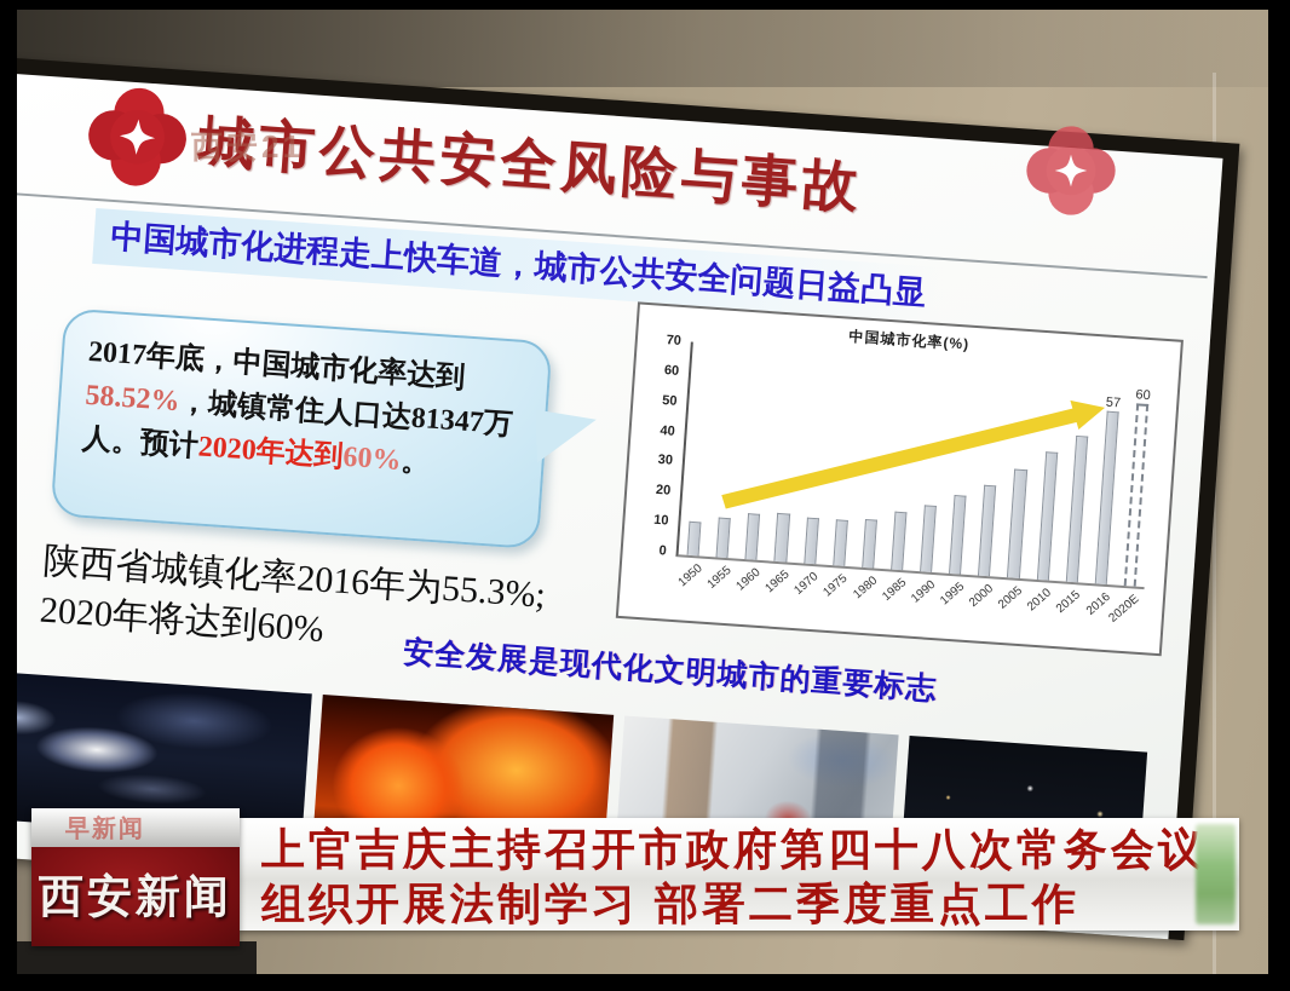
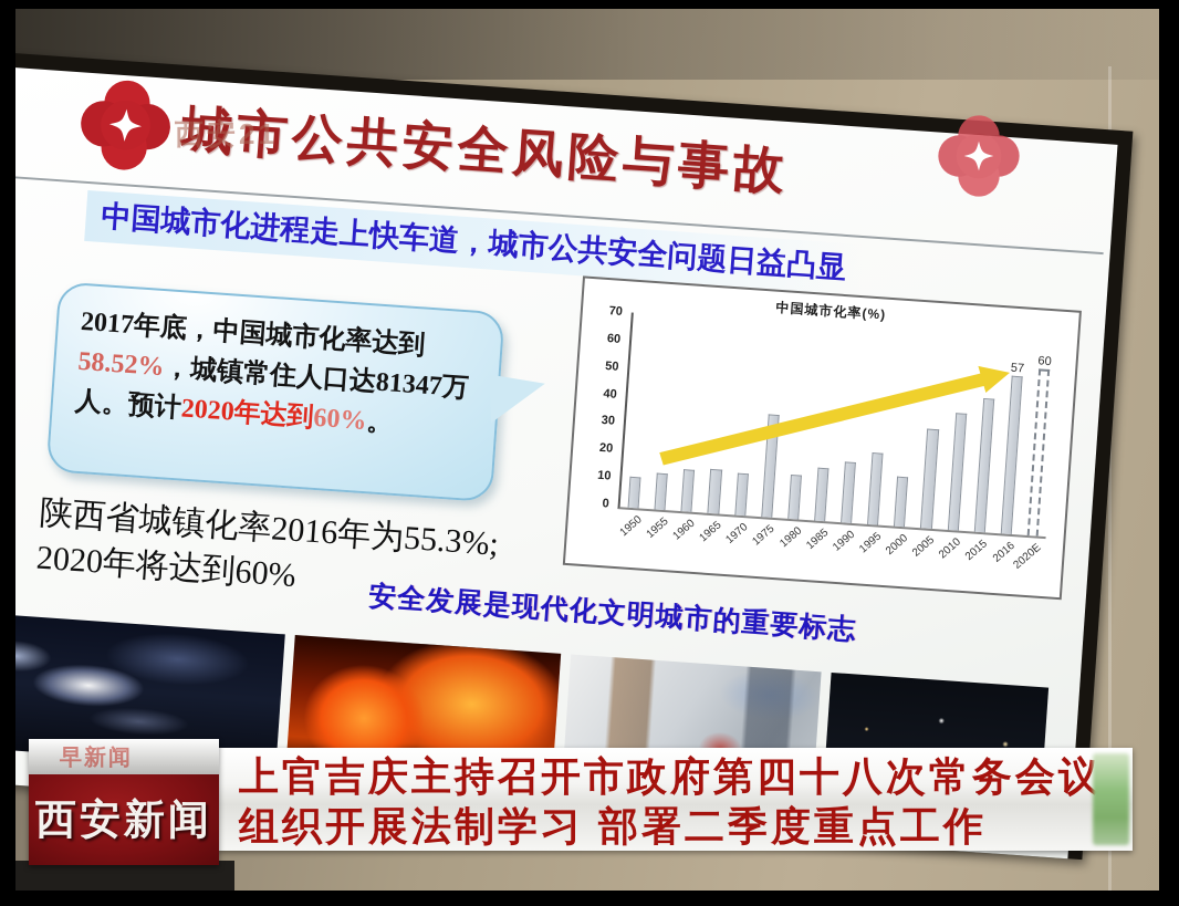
1975: 15 -> 37
2000: 30 -> 18
